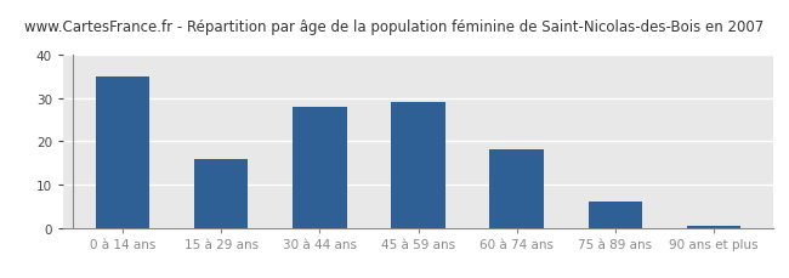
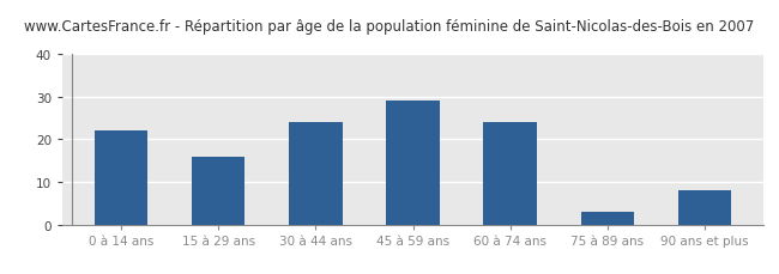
0 à 14 ans: 35.0 -> 22.0
30 à 44 ans: 28.0 -> 24.0
60 à 74 ans: 18.0 -> 24.0
75 à 89 ans: 6.0 -> 3.0
90 ans et plus: 0.5 -> 8.0
